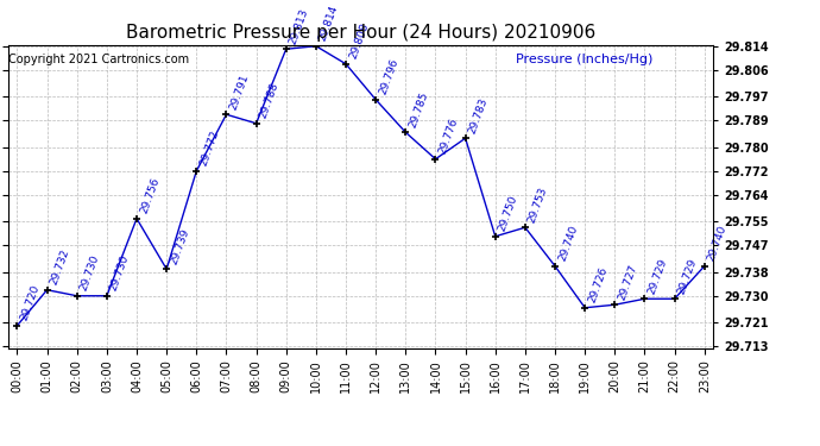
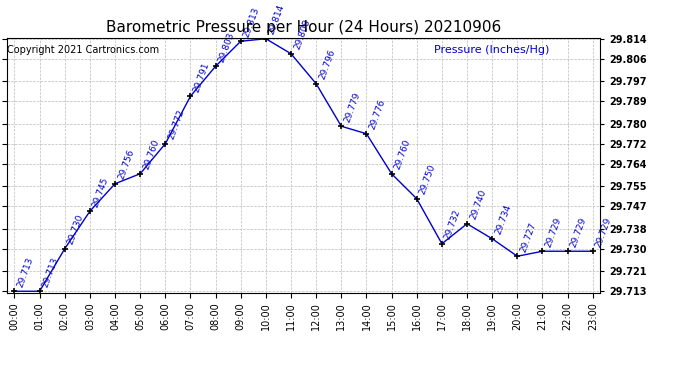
00:00: 29.720 -> 29.713
01:00: 29.732 -> 29.713
03:00: 29.730 -> 29.745
05:00: 29.739 -> 29.760
08:00: 29.788 -> 29.803
13:00: 29.785 -> 29.779
15:00: 29.783 -> 29.760
17:00: 29.753 -> 29.732
19:00: 29.726 -> 29.734
23:00: 29.740 -> 29.729
